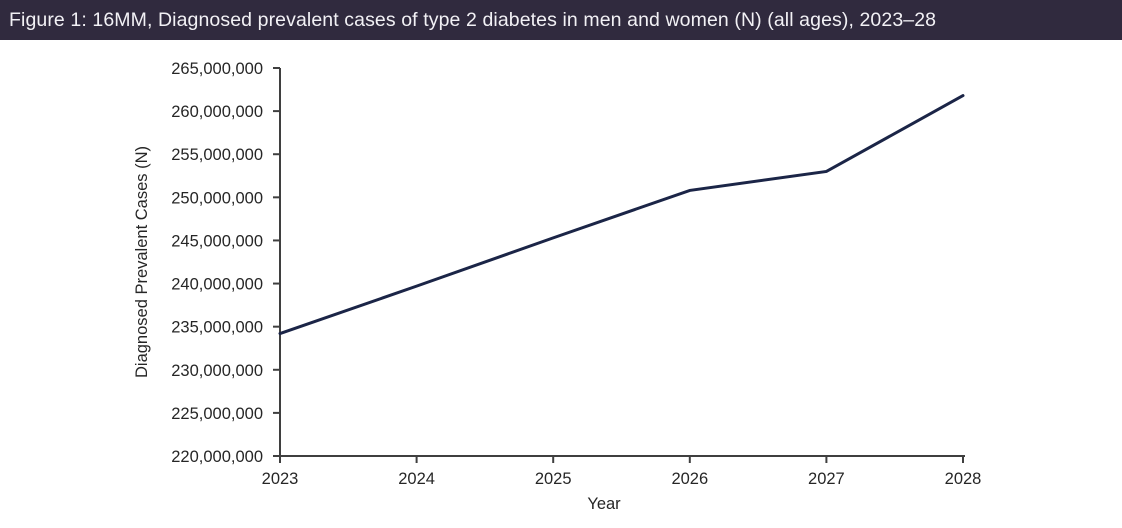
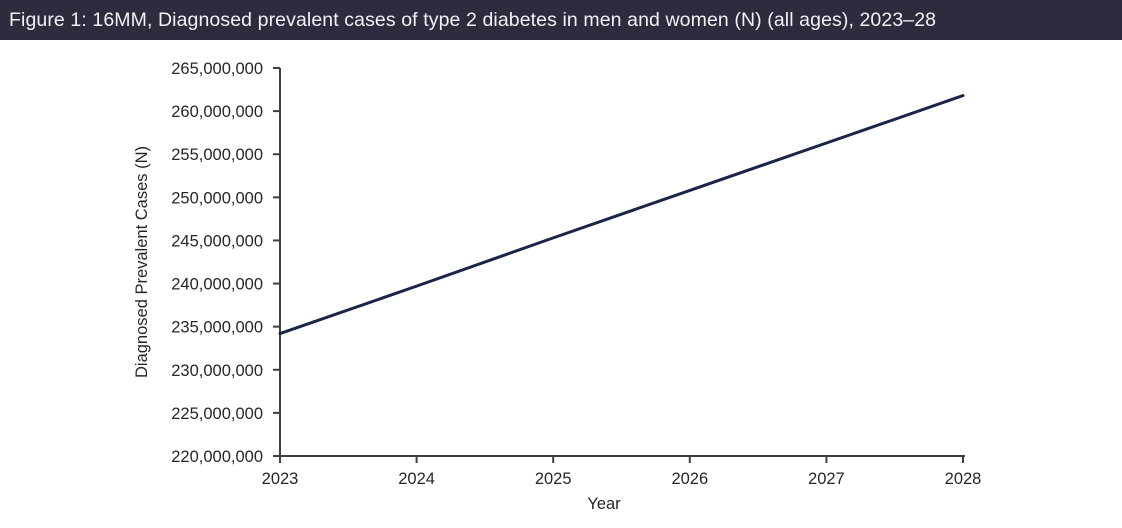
2027: 253000000 -> 256000000
